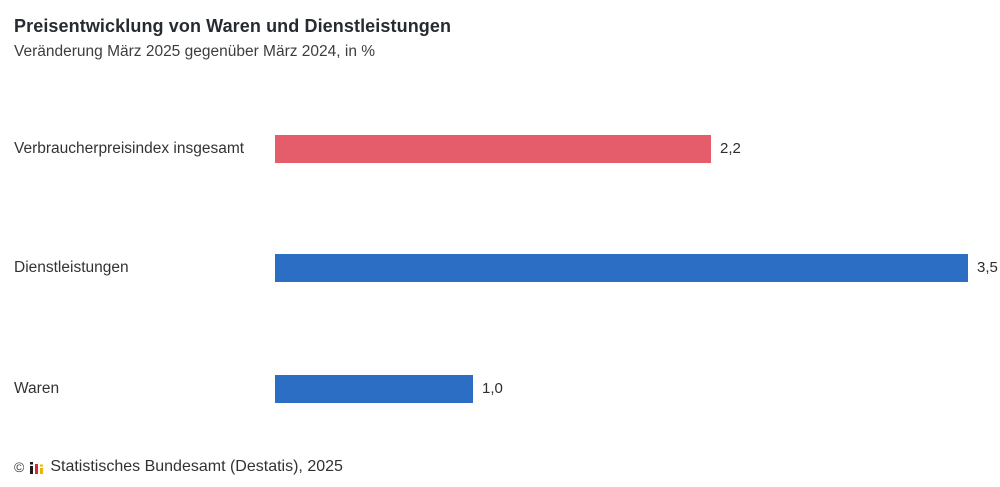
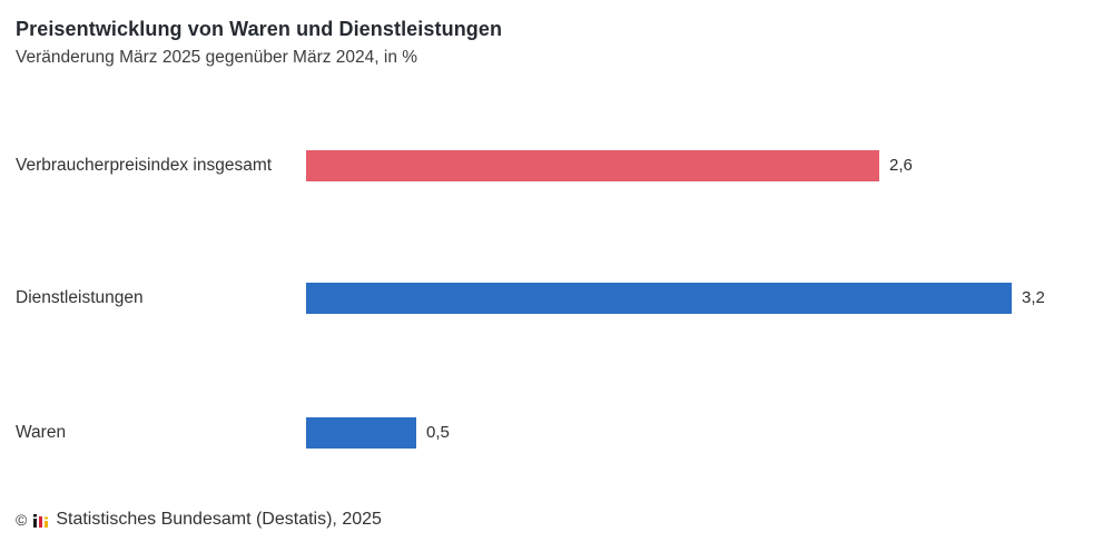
Verbraucherpreisindex insgesamt: 2,2 -> 2,6
Dienstleistungen: 3,5 -> 3,2
Waren: 1,0 -> 0,5
